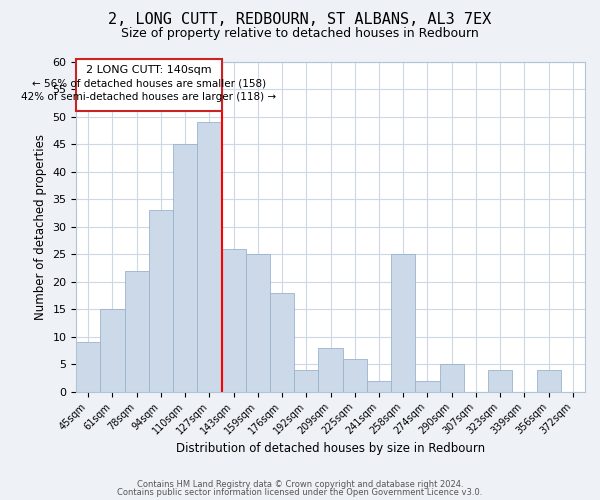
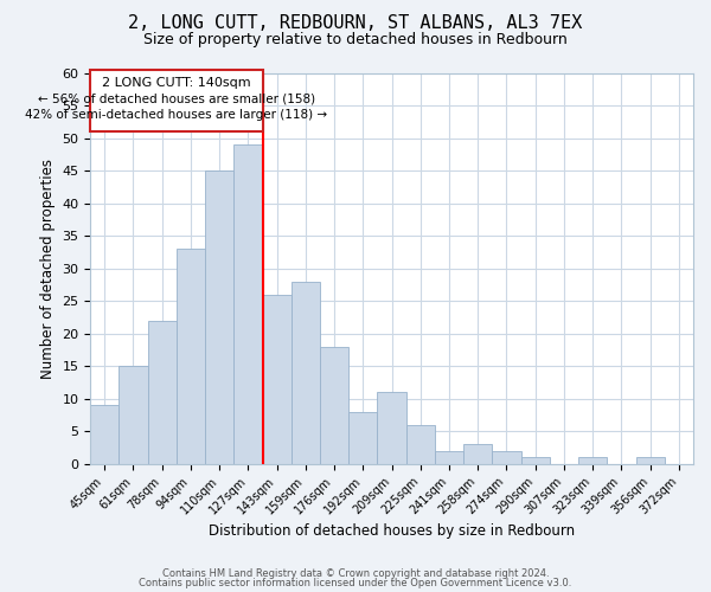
159sqm: 25 -> 28
192sqm: 4 -> 8
209sqm: 8 -> 11
258sqm: 25 -> 3
290sqm: 5 -> 1
323sqm: 4 -> 1
356sqm: 4 -> 1
